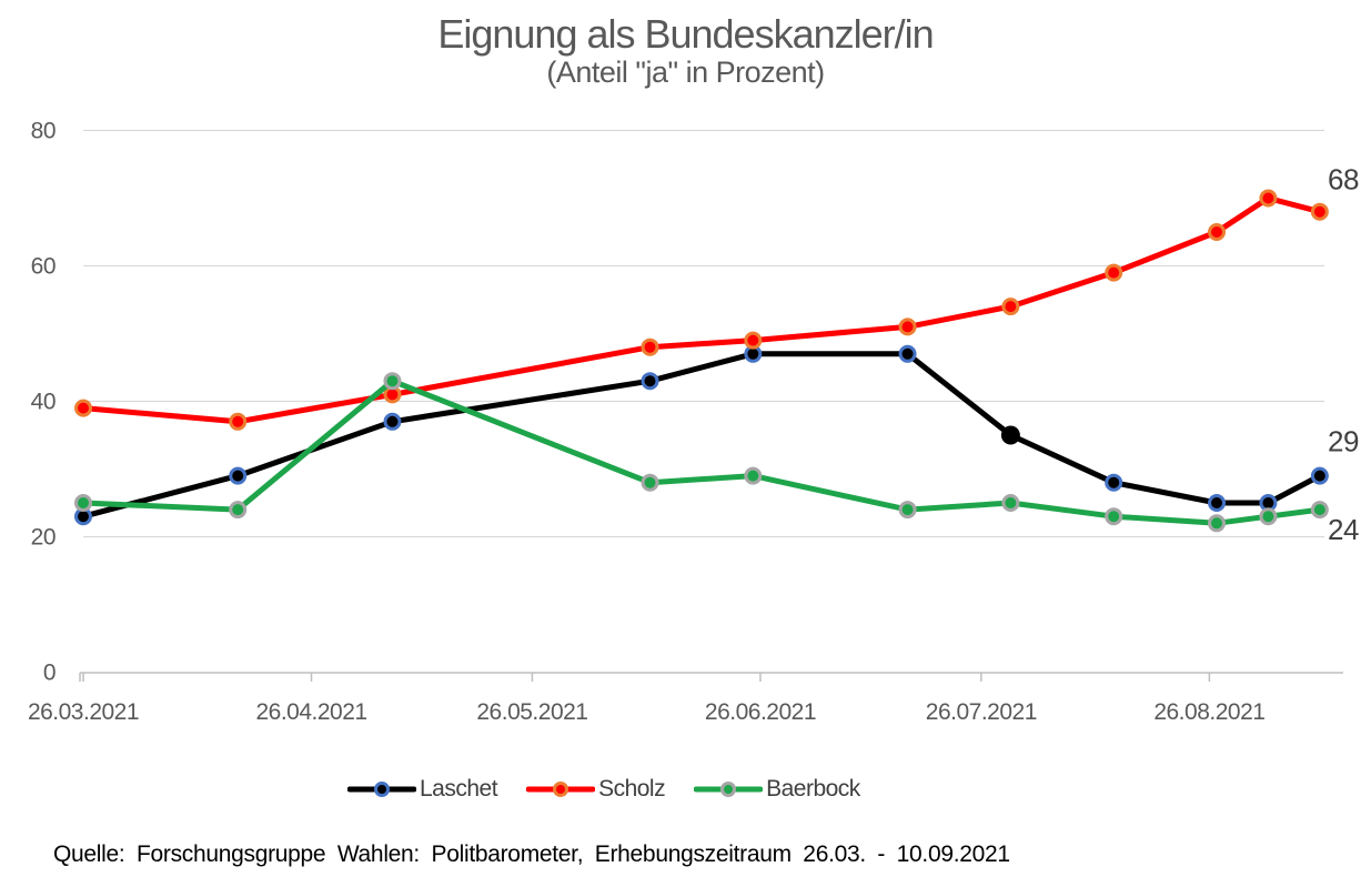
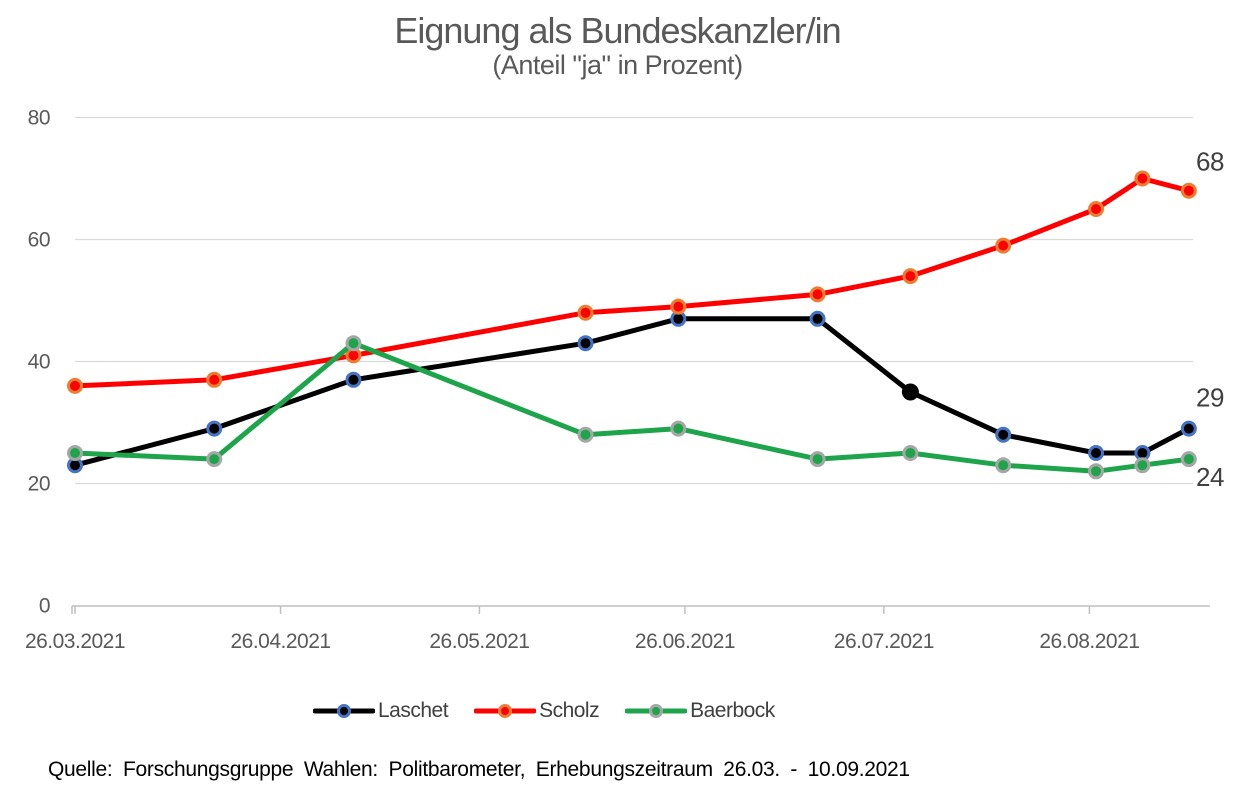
Scholz/26.03.2021: 39 -> 36
